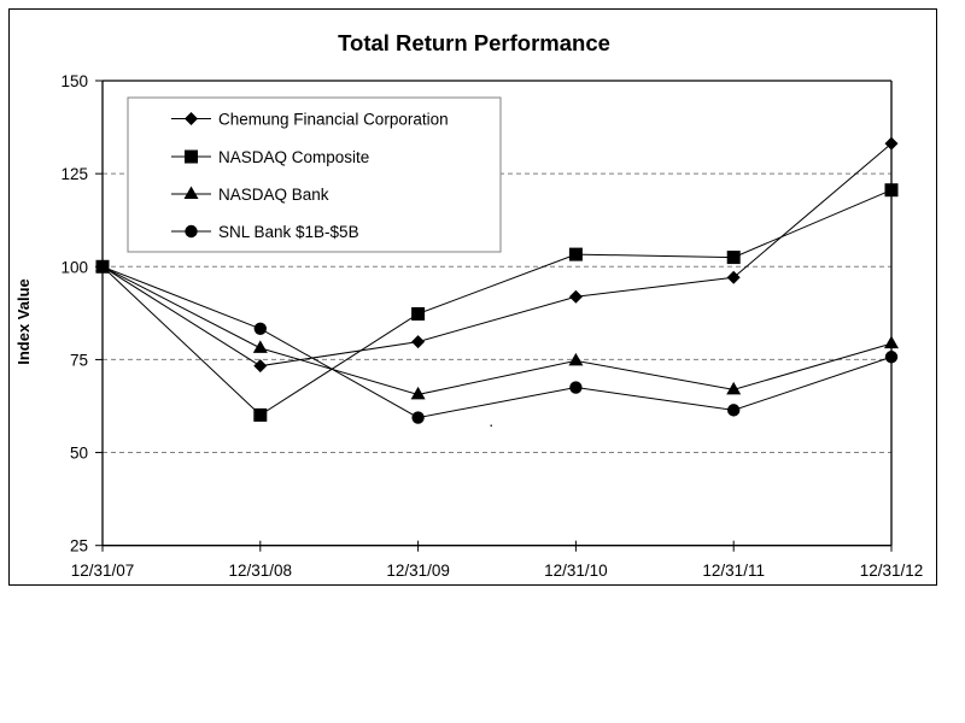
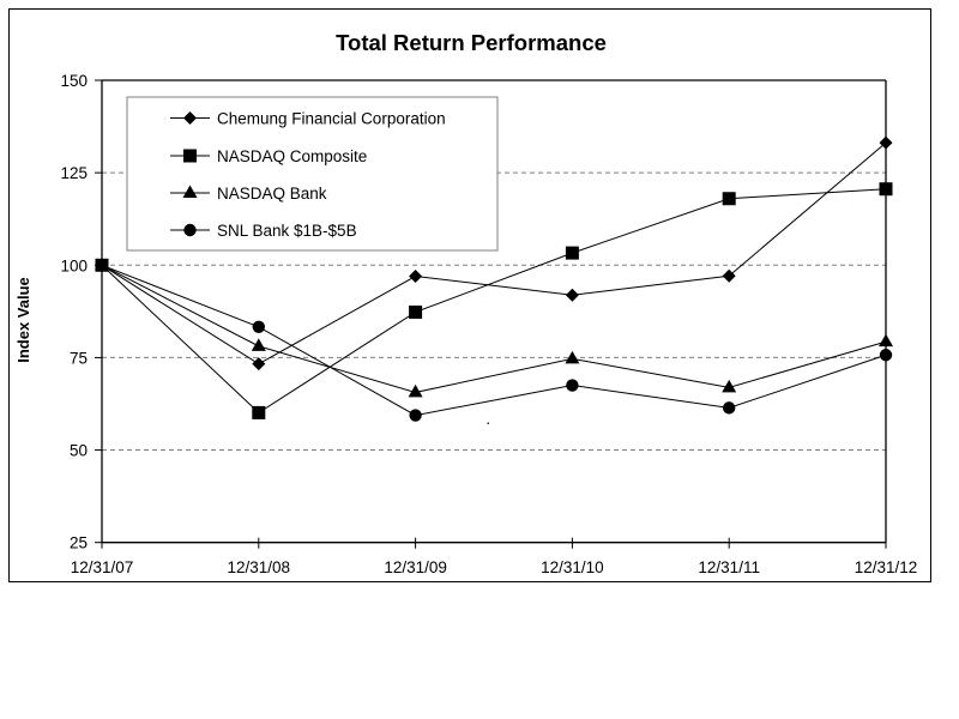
Chemung Financial Corporation/12/31/09: 80 -> 97
NASDAQ Composite/12/31/11: 102 -> 118
